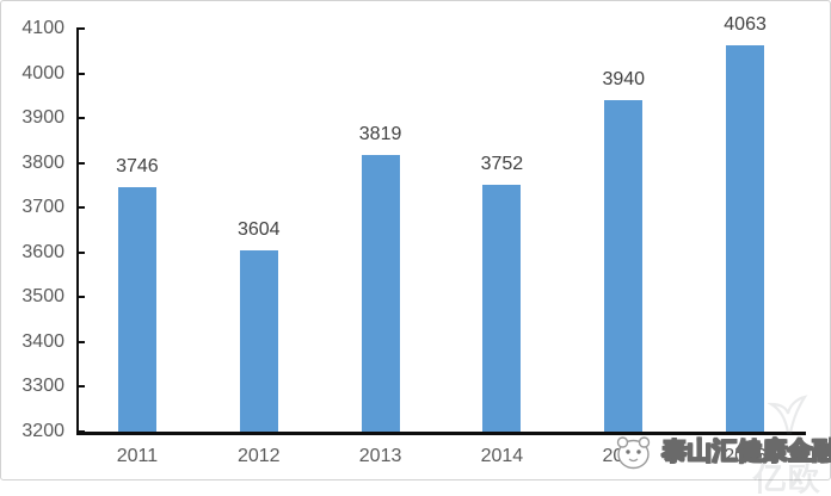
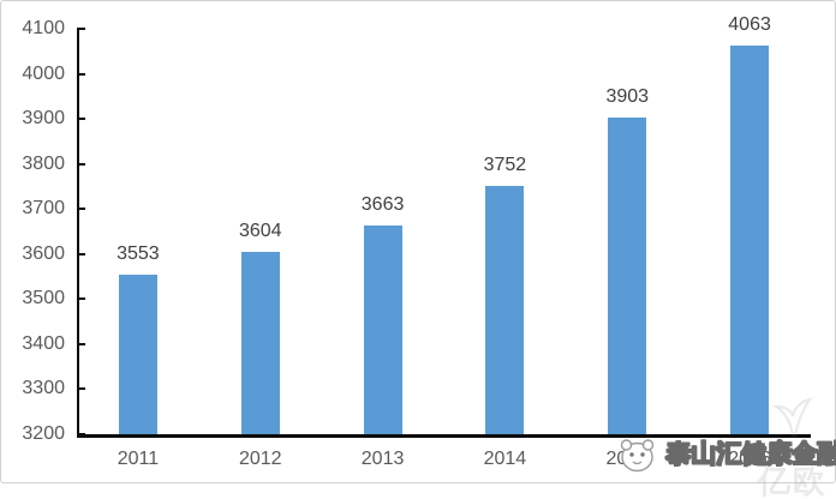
2011: 3746 -> 3553
2013: 3819 -> 3663
2015: 3940 -> 3903
